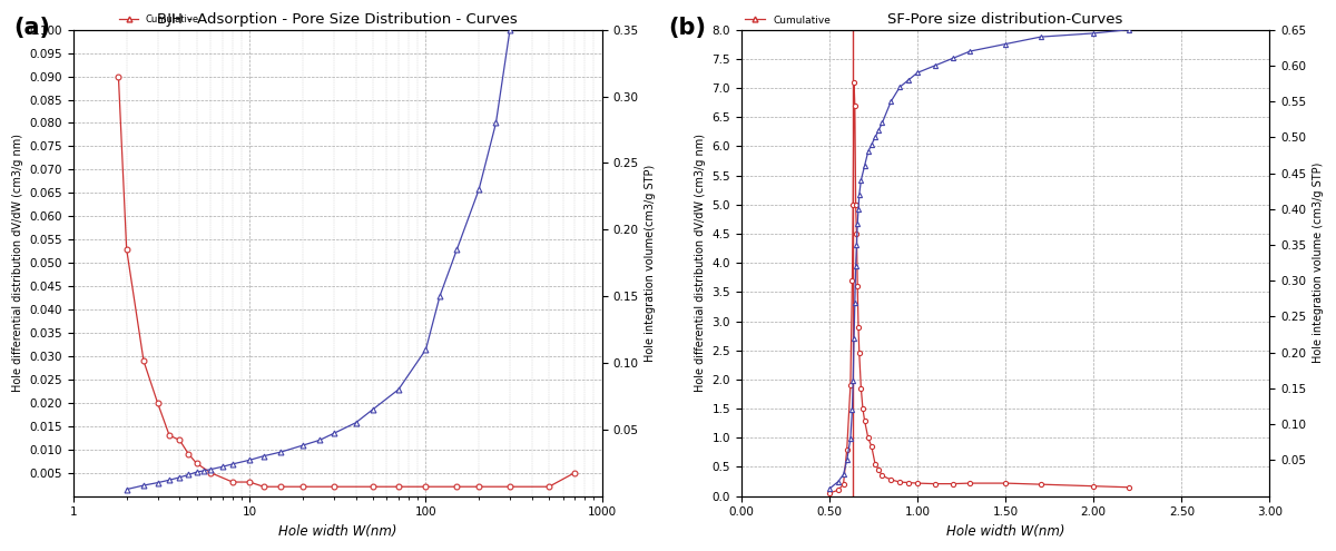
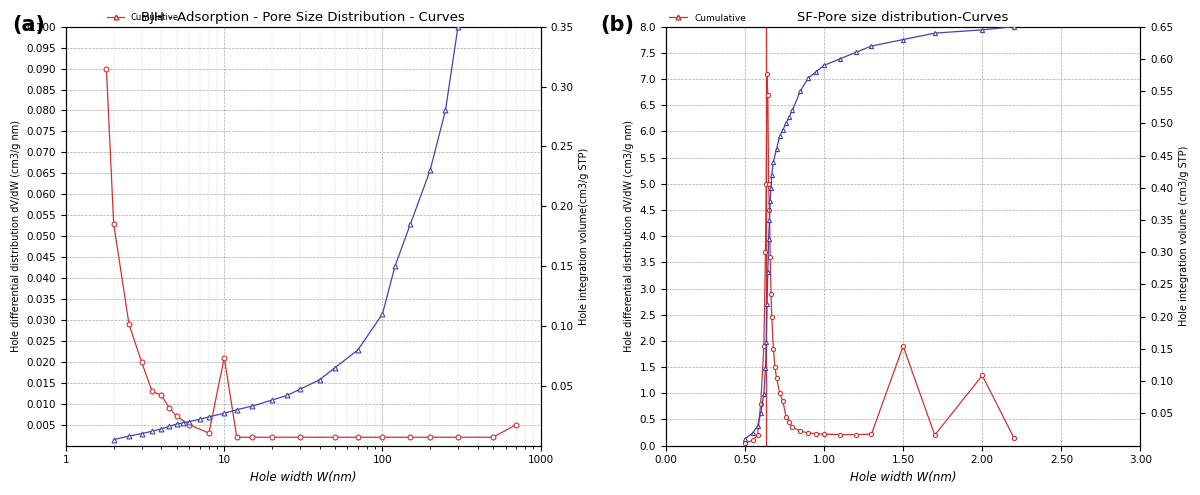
BJH - Adsorption - Pore Size Distribution - Curves/Cumulative/10: 0.003 -> 0.021
SF-Pore size distribution-Curves/Cumulative/1.50: 0.22 -> 1.90
SF-Pore size distribution-Curves/Cumulative/2.00: 0.17 -> 1.34
